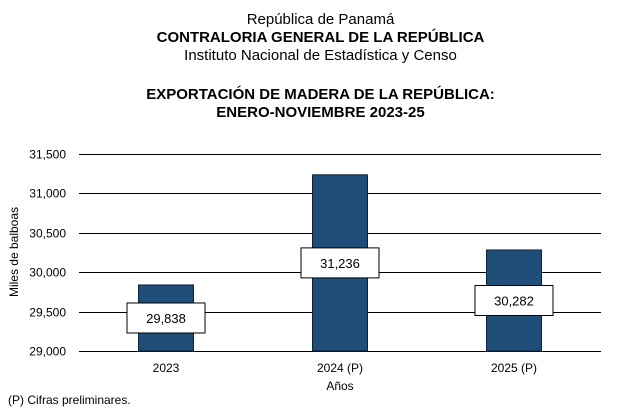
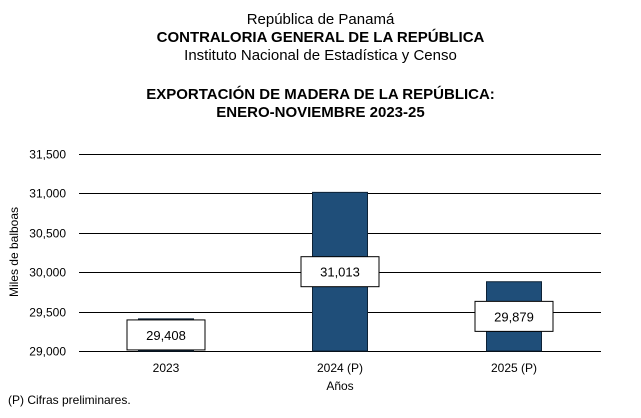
2023: 29,838 -> 29,408
2024 (P): 31,236 -> 31,013
2025 (P): 30,282 -> 29,879
